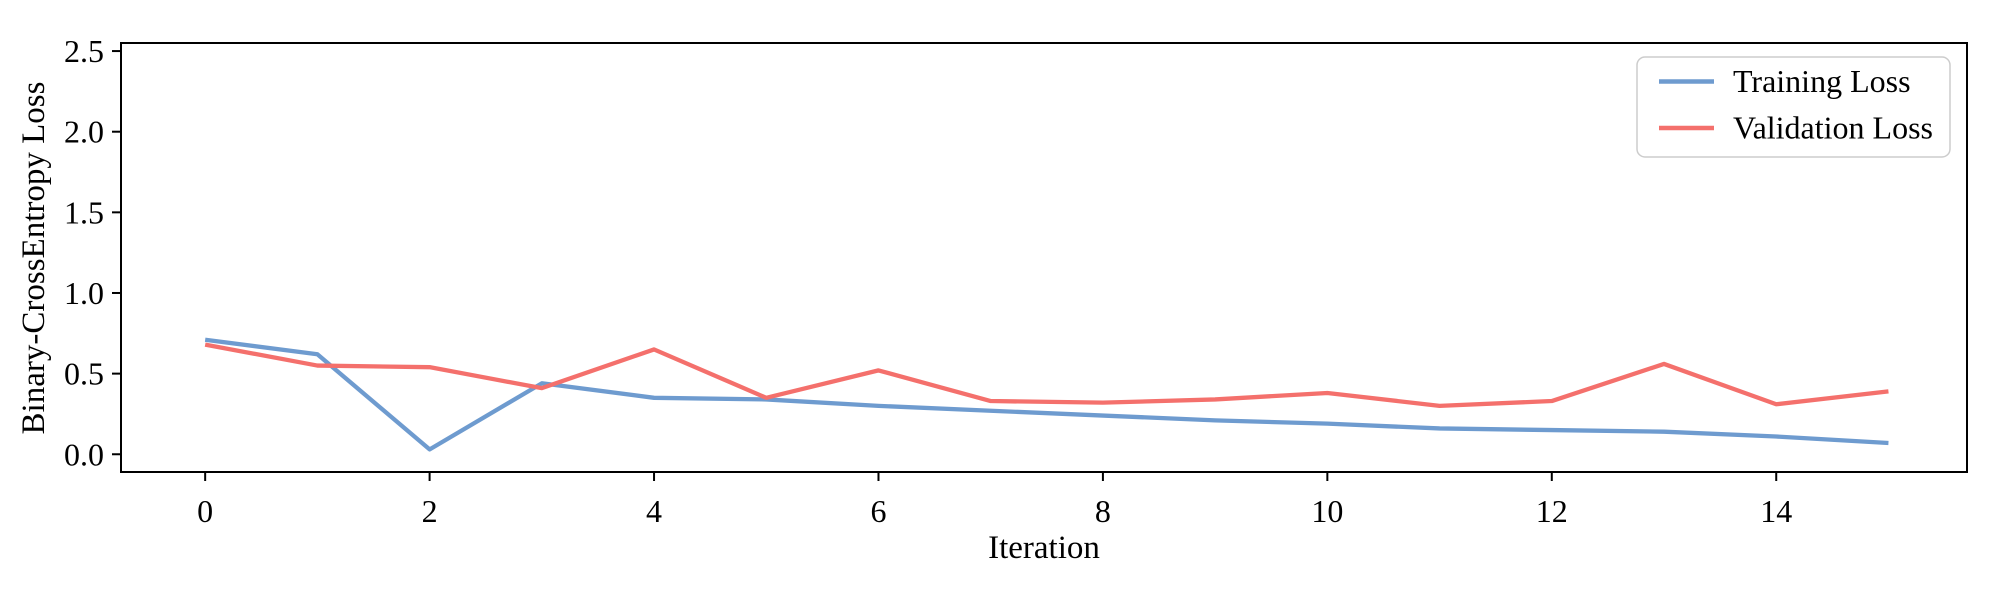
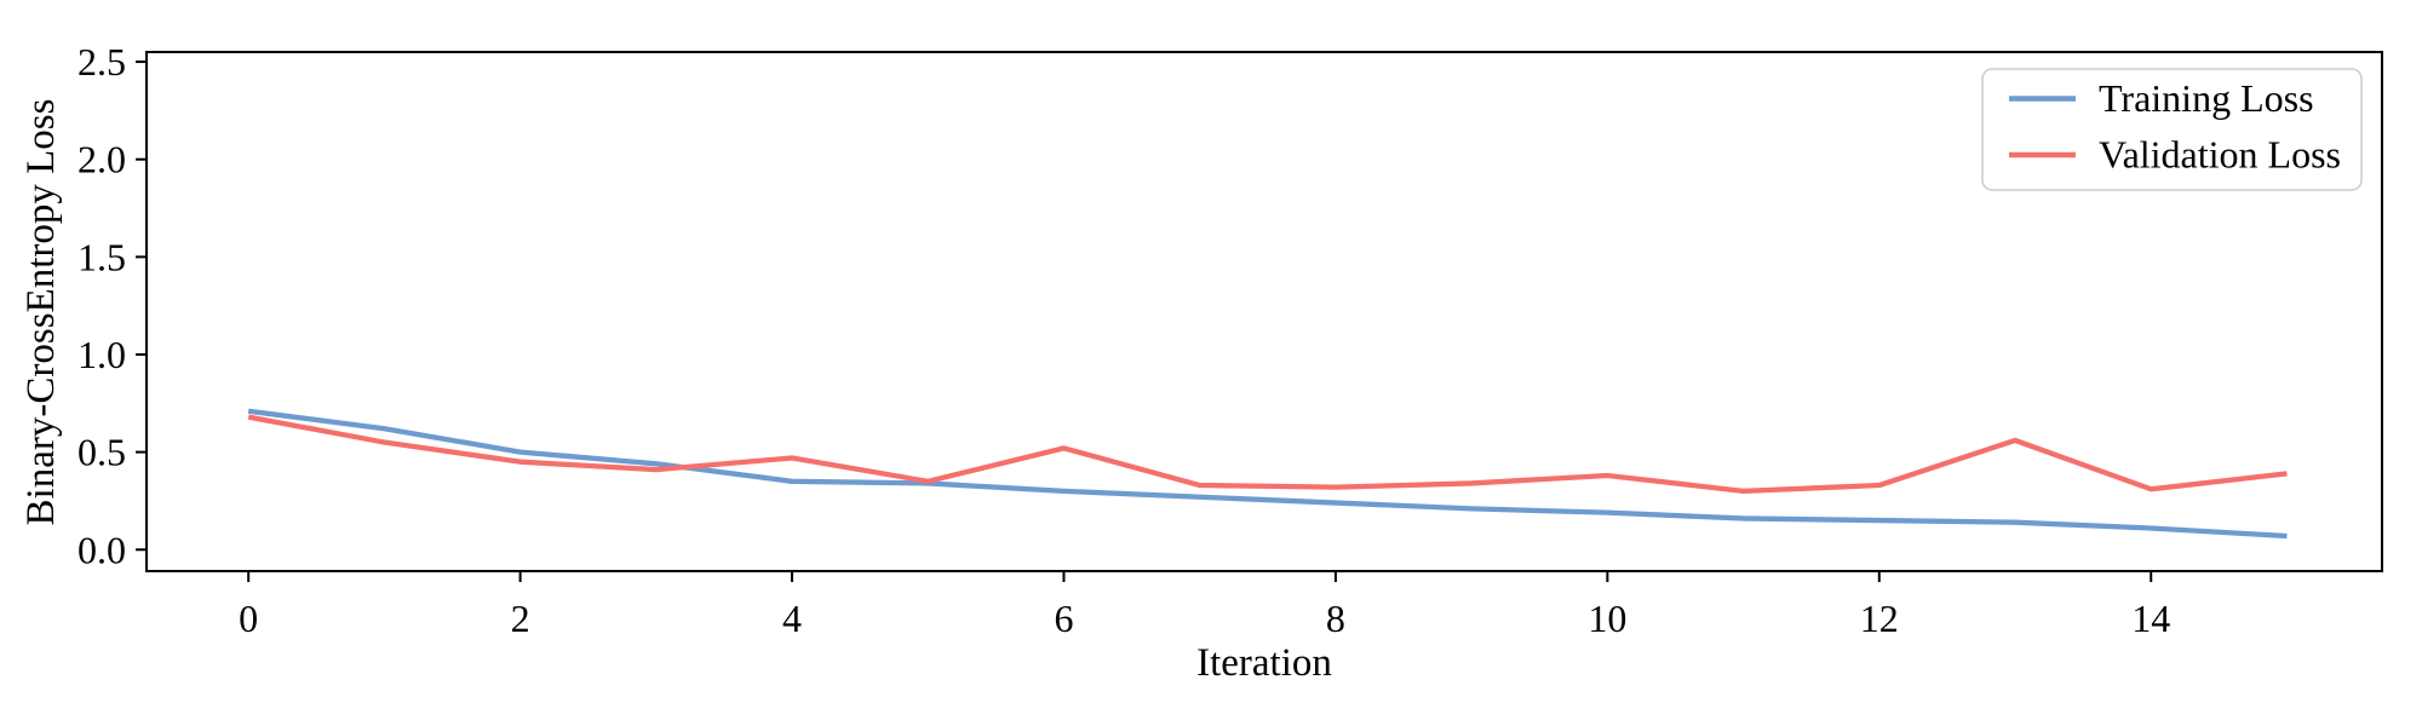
Training Loss/2: 0.03 -> 0.50
Validation Loss/2: 0.54 -> 0.45
Validation Loss/4: 0.65 -> 0.47
